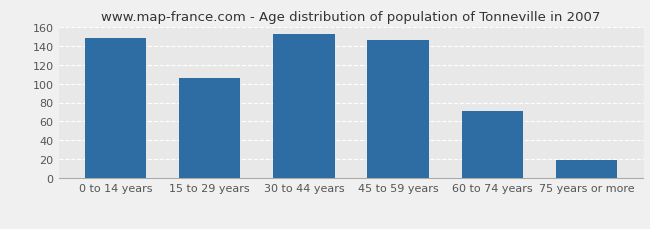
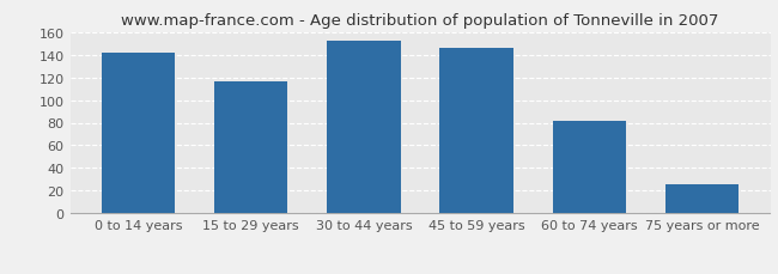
0 to 14 years: 148 -> 142
15 to 29 years: 106 -> 116
60 to 74 years: 71 -> 82
75 years or more: 19 -> 26
